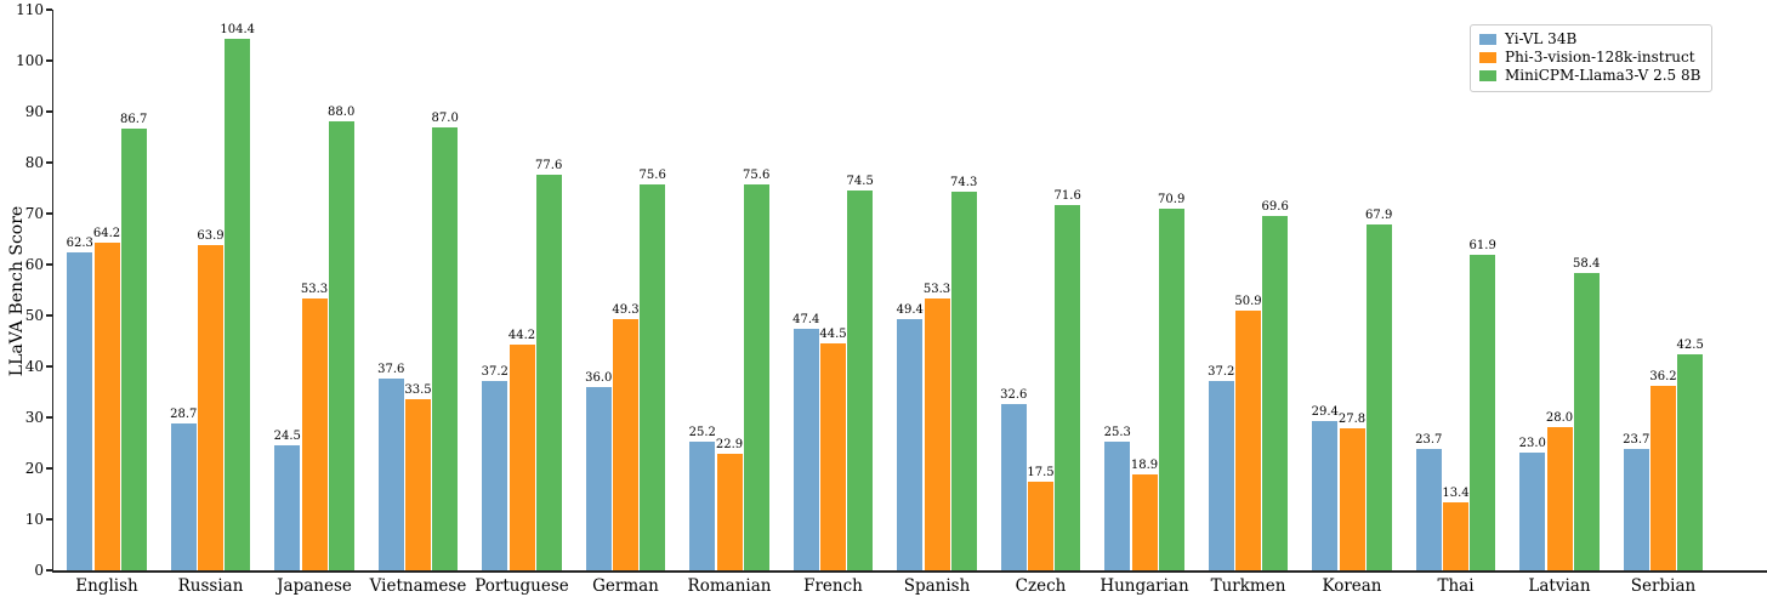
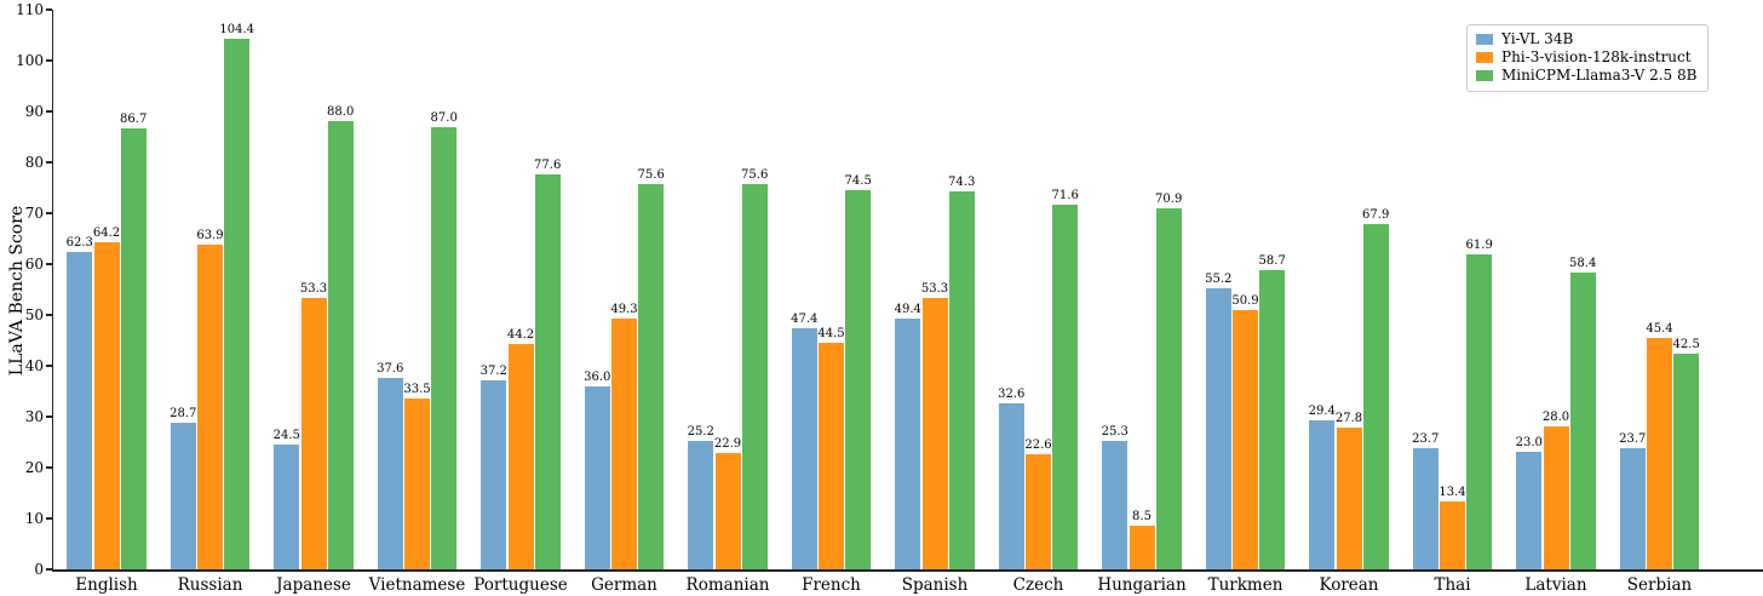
Phi-3-vision-128k-instruct/Czech: 17.5 -> 22.6
Phi-3-vision-128k-instruct/Hungarian: 18.9 -> 8.5
Yi-VL 34B/Turkmen: 37.2 -> 55.2
MiniCPM-Llama3-V 2.5 8B/Turkmen: 69.6 -> 58.7
Phi-3-vision-128k-instruct/Serbian: 36.2 -> 45.4
